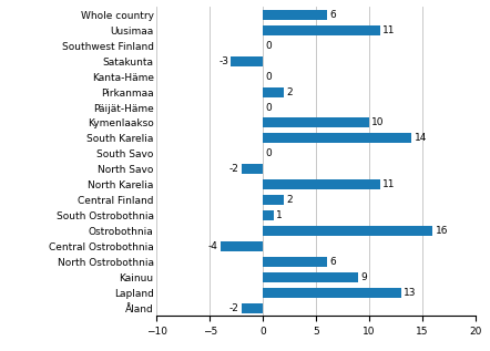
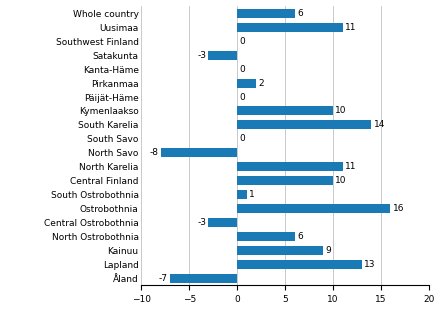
North Savo: -2 -> -8
Central Finland: 2 -> 10
Central Ostrobothnia: -4 -> -3
Åland: -2 -> -7
